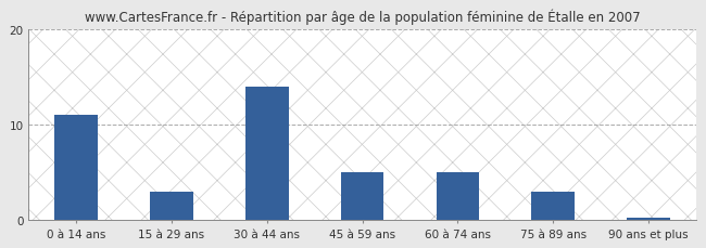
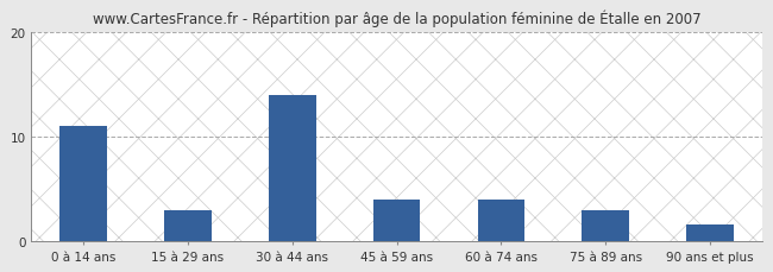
45 à 59 ans: 5.0 -> 4.0
60 à 74 ans: 5.0 -> 4.0
90 ans et plus: 0.2 -> 1.6
